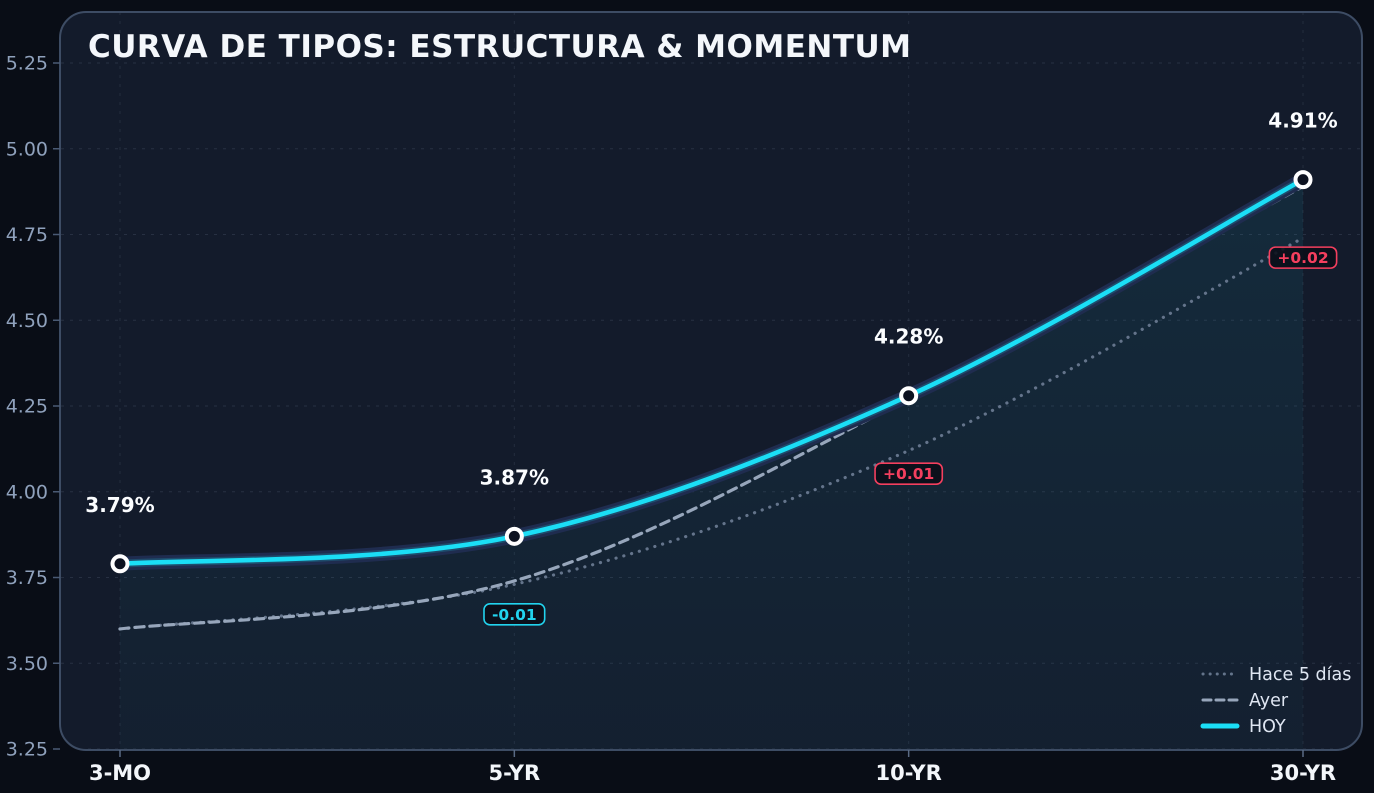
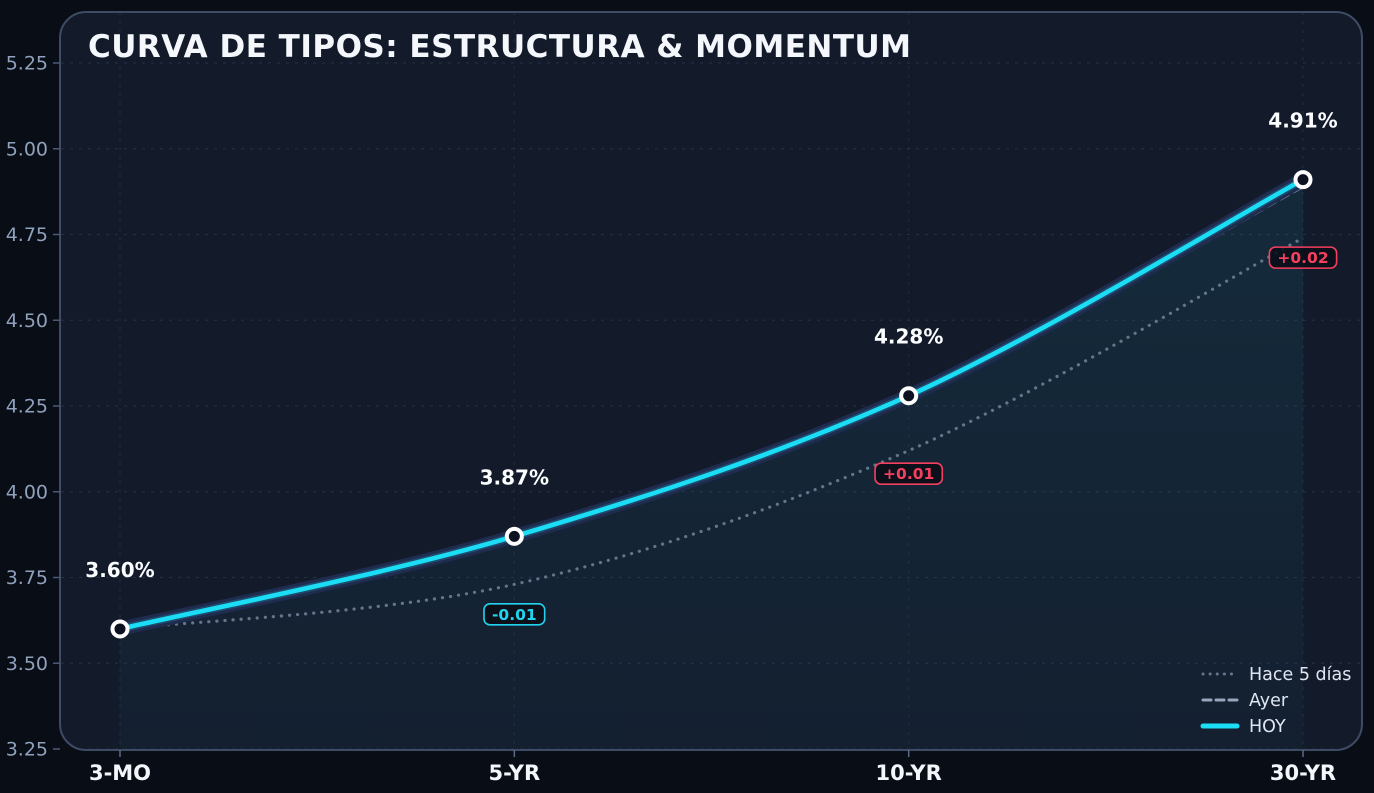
HOY/3-MO: 3.79% -> 3.60%
Ayer/5-YR: 3.74 -> 3.88
